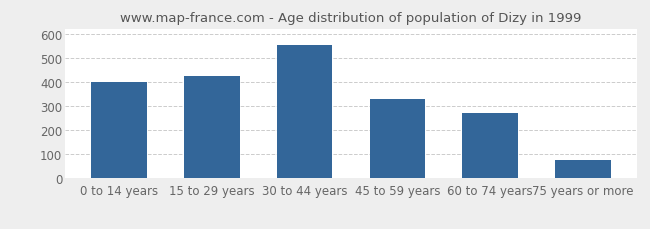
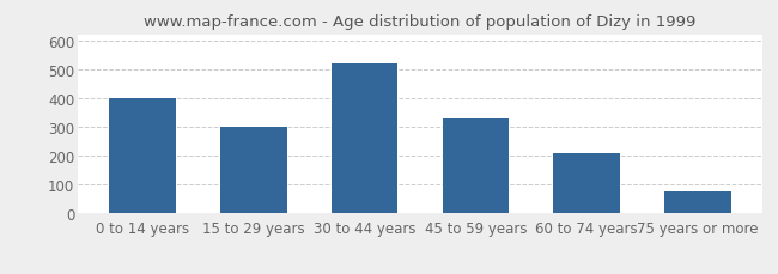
15 to 29 years: 425 -> 300
30 to 44 years: 555 -> 520
60 to 74 years: 270 -> 210
